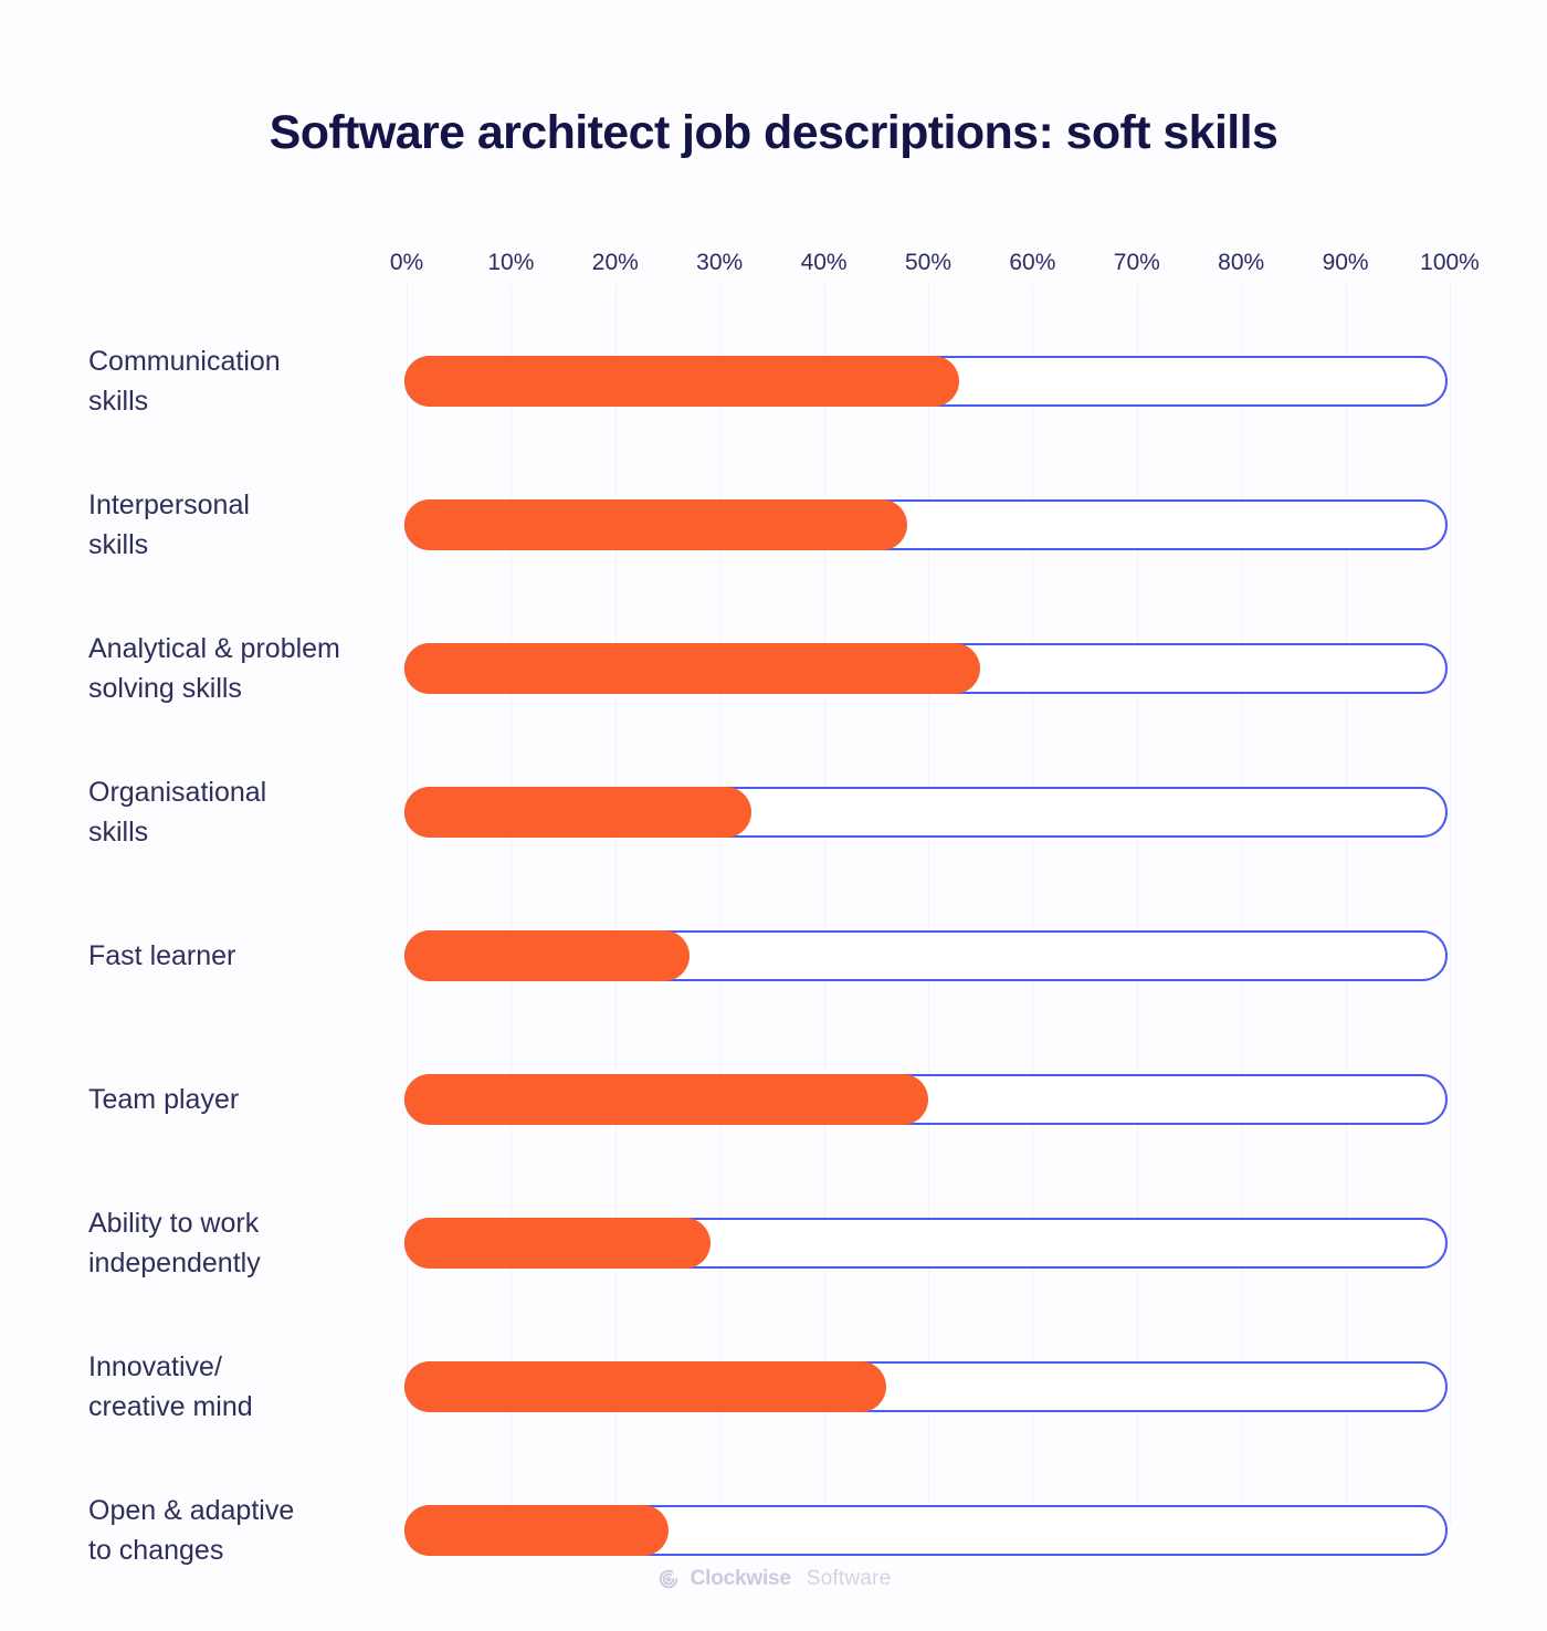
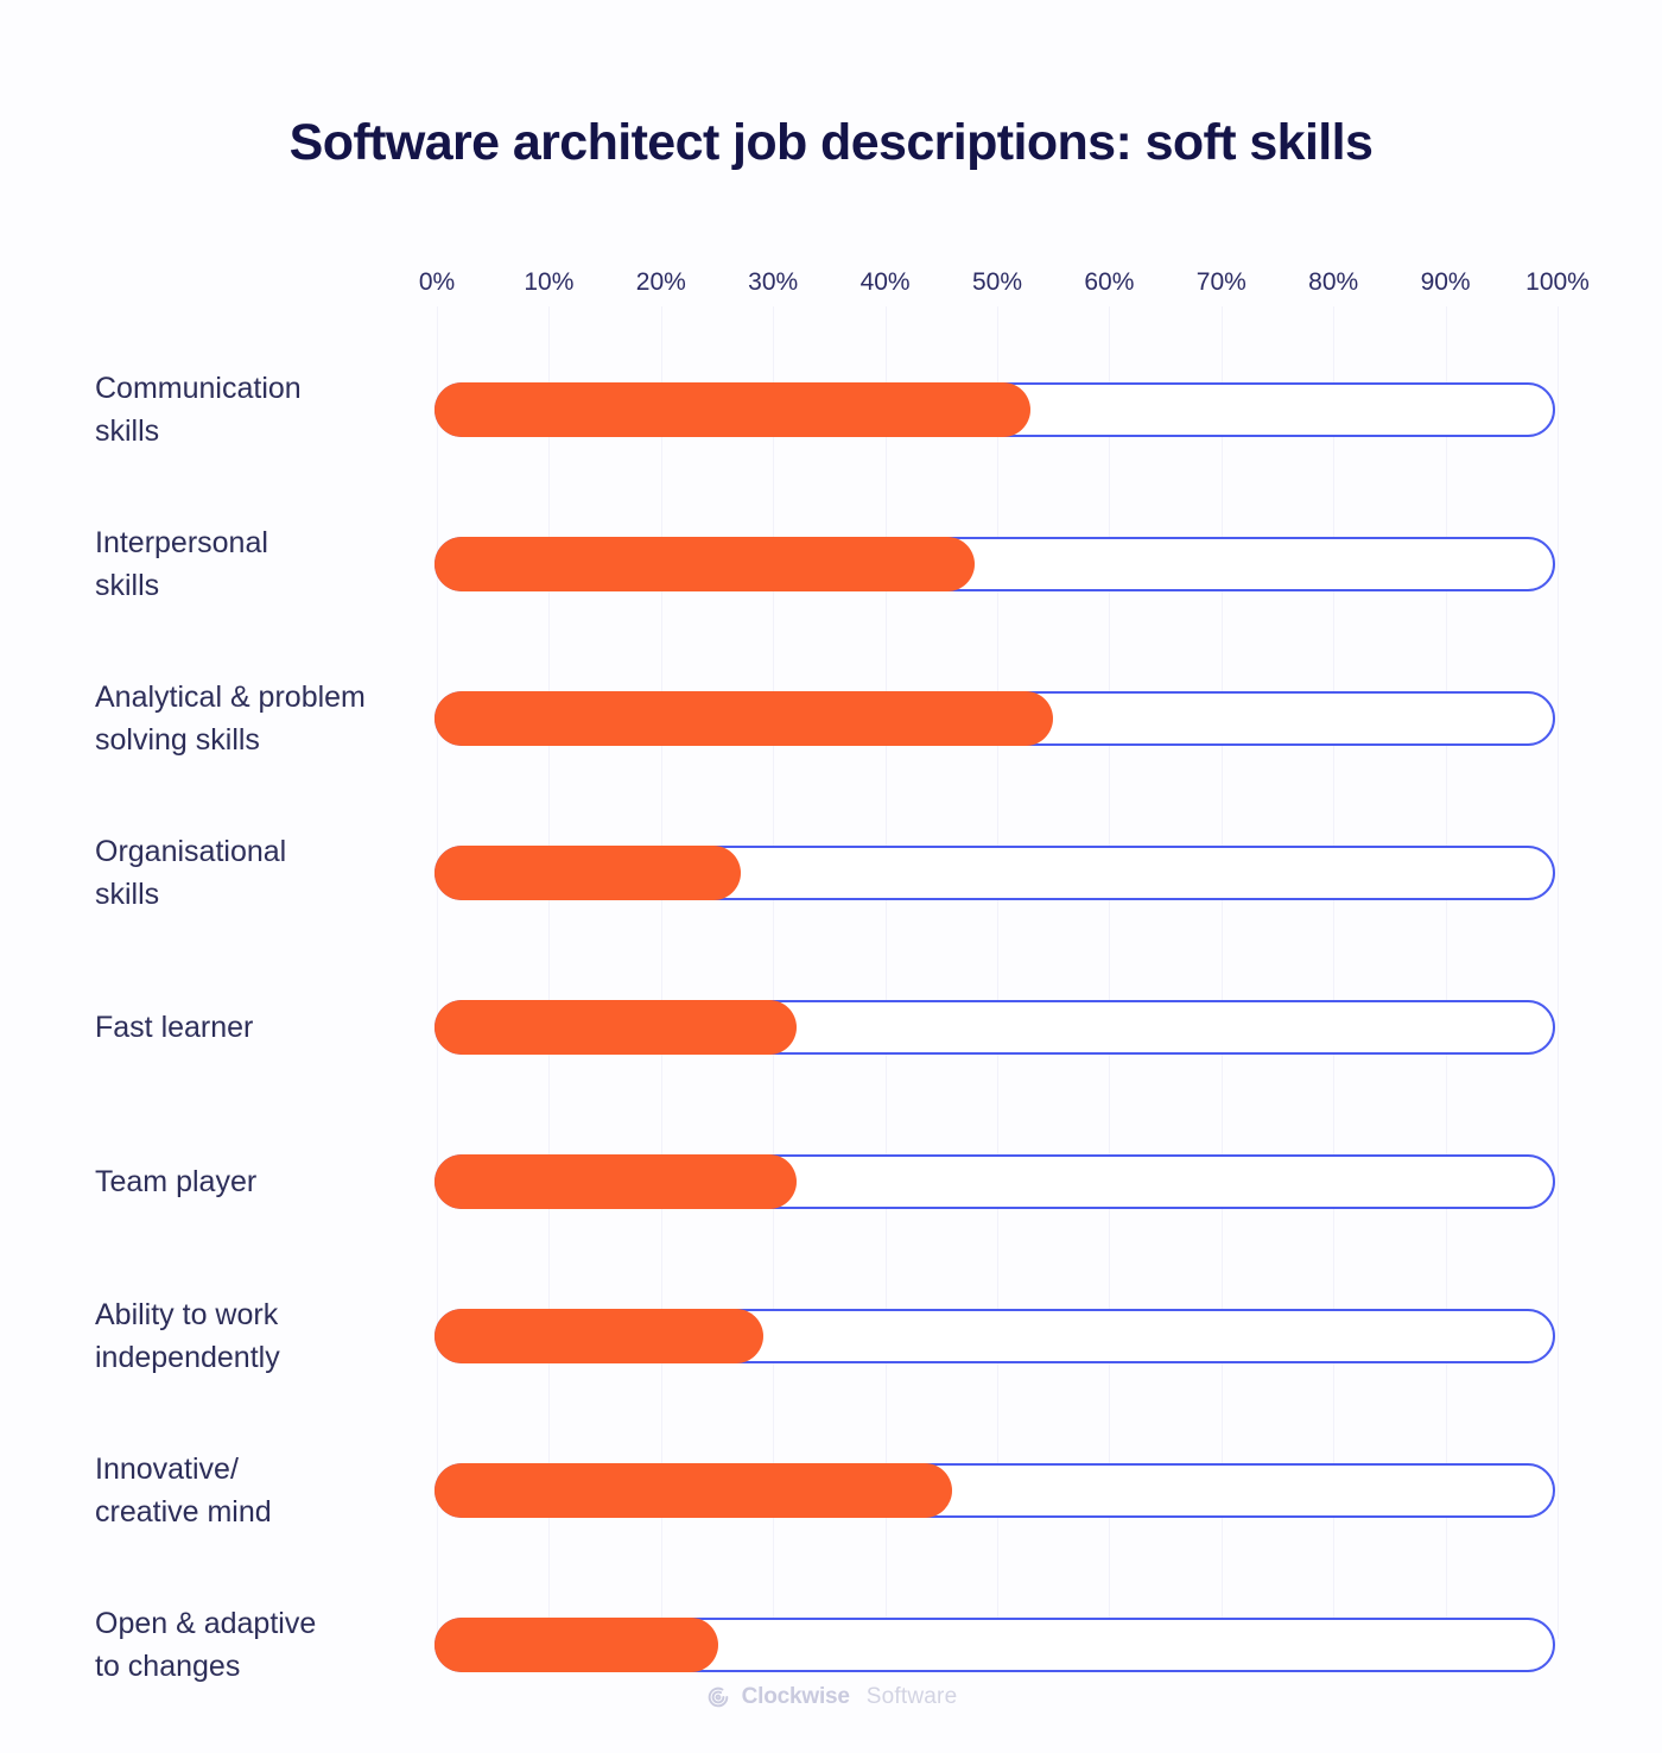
Organisational skills: 33% -> 27%
Fast learner: 27% -> 32%
Team player: 50% -> 32%
